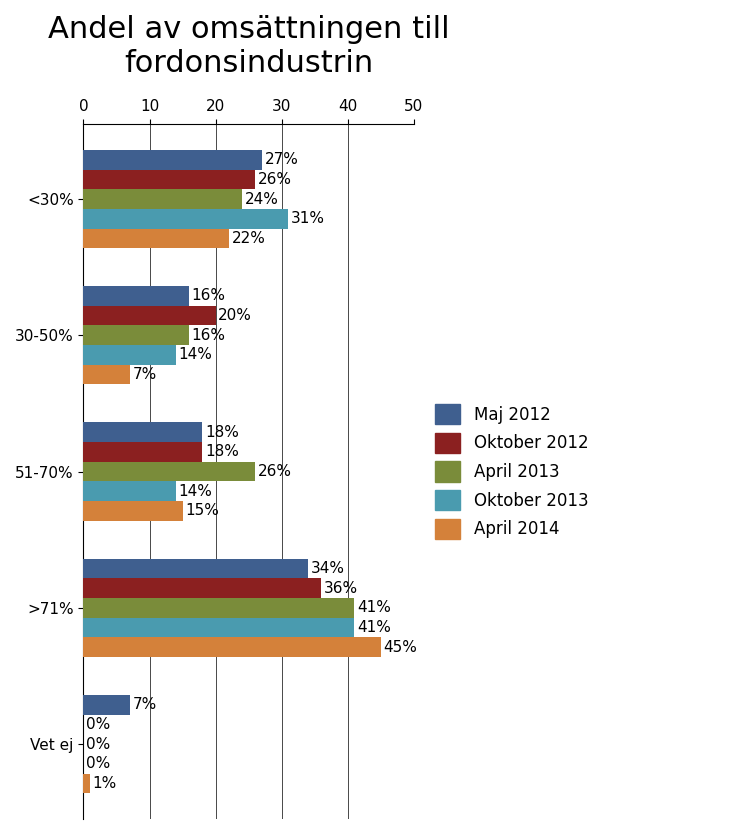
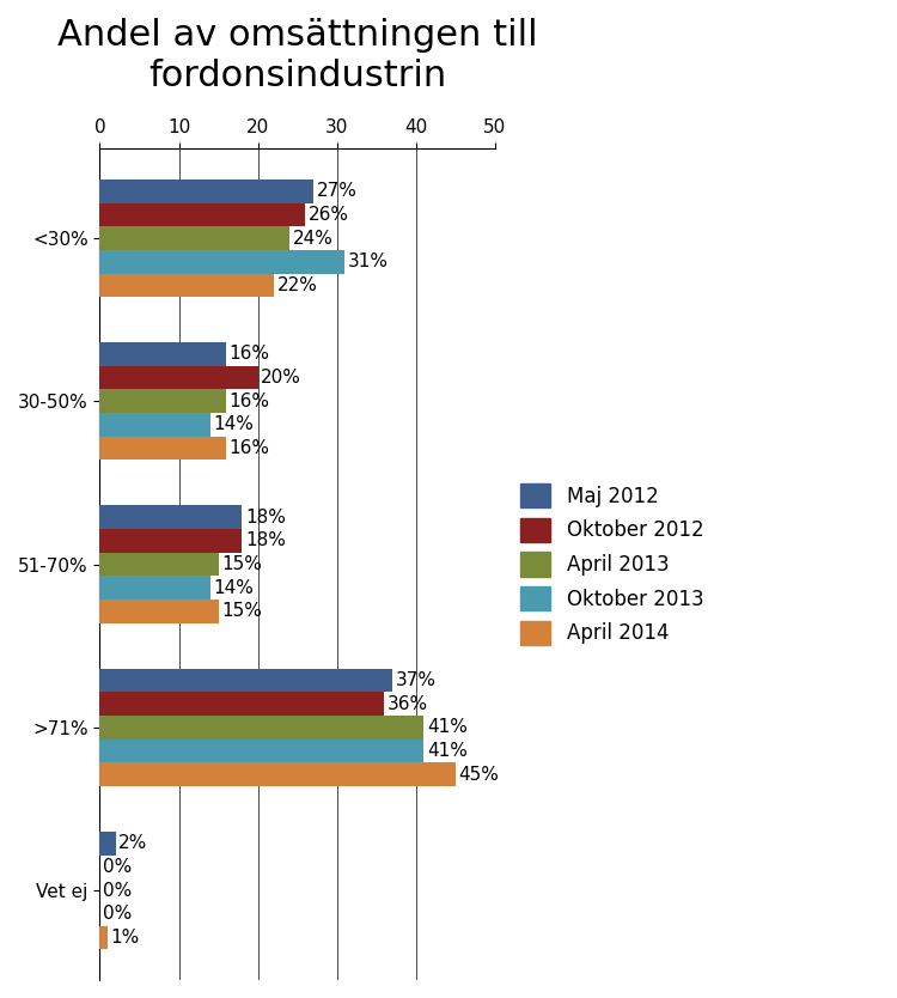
April 2014/30-50%: 7% -> 16%
April 2013/51-70%: 26% -> 15%
Maj 2012/>71%: 34% -> 37%
Maj 2012/Vet ej: 7% -> 2%
